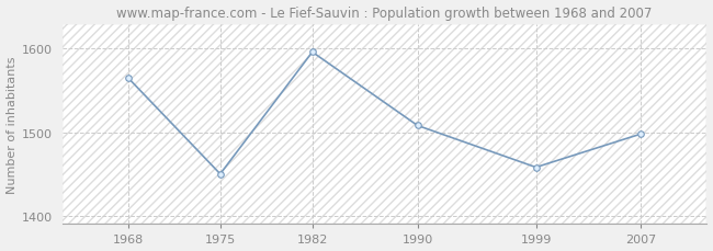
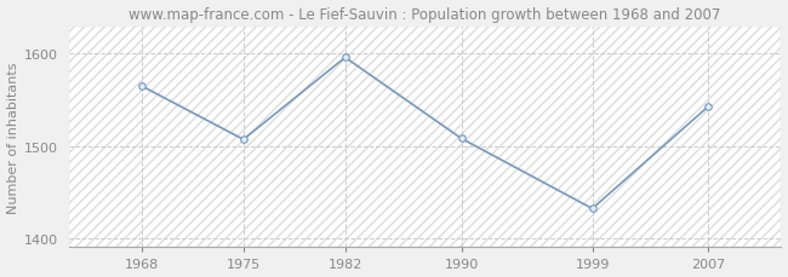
1975: 1450 -> 1507
1999: 1458 -> 1432
2007: 1498 -> 1543
